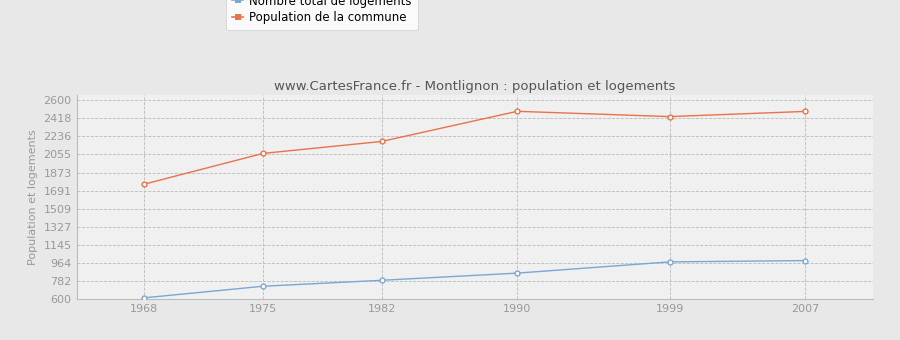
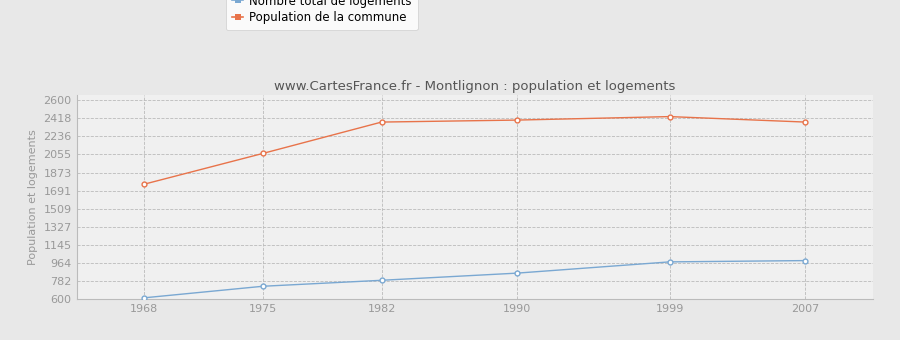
Population de la commune/1982: 2180 -> 2380
Population de la commune/1990: 2490 -> 2400
Population de la commune/2007: 2490 -> 2380
